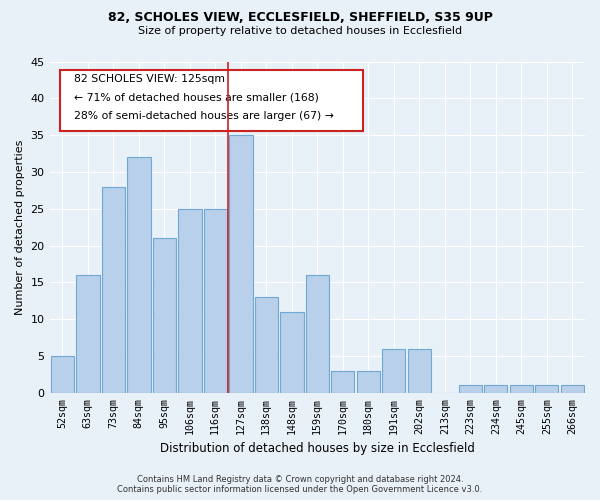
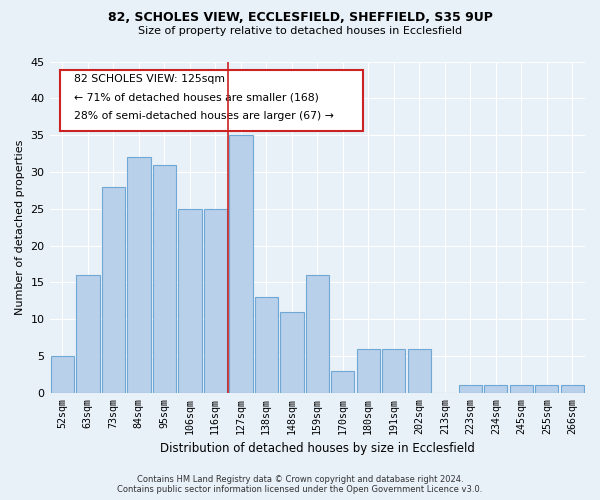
95sqm: 21 -> 31
180sqm: 3 -> 6
